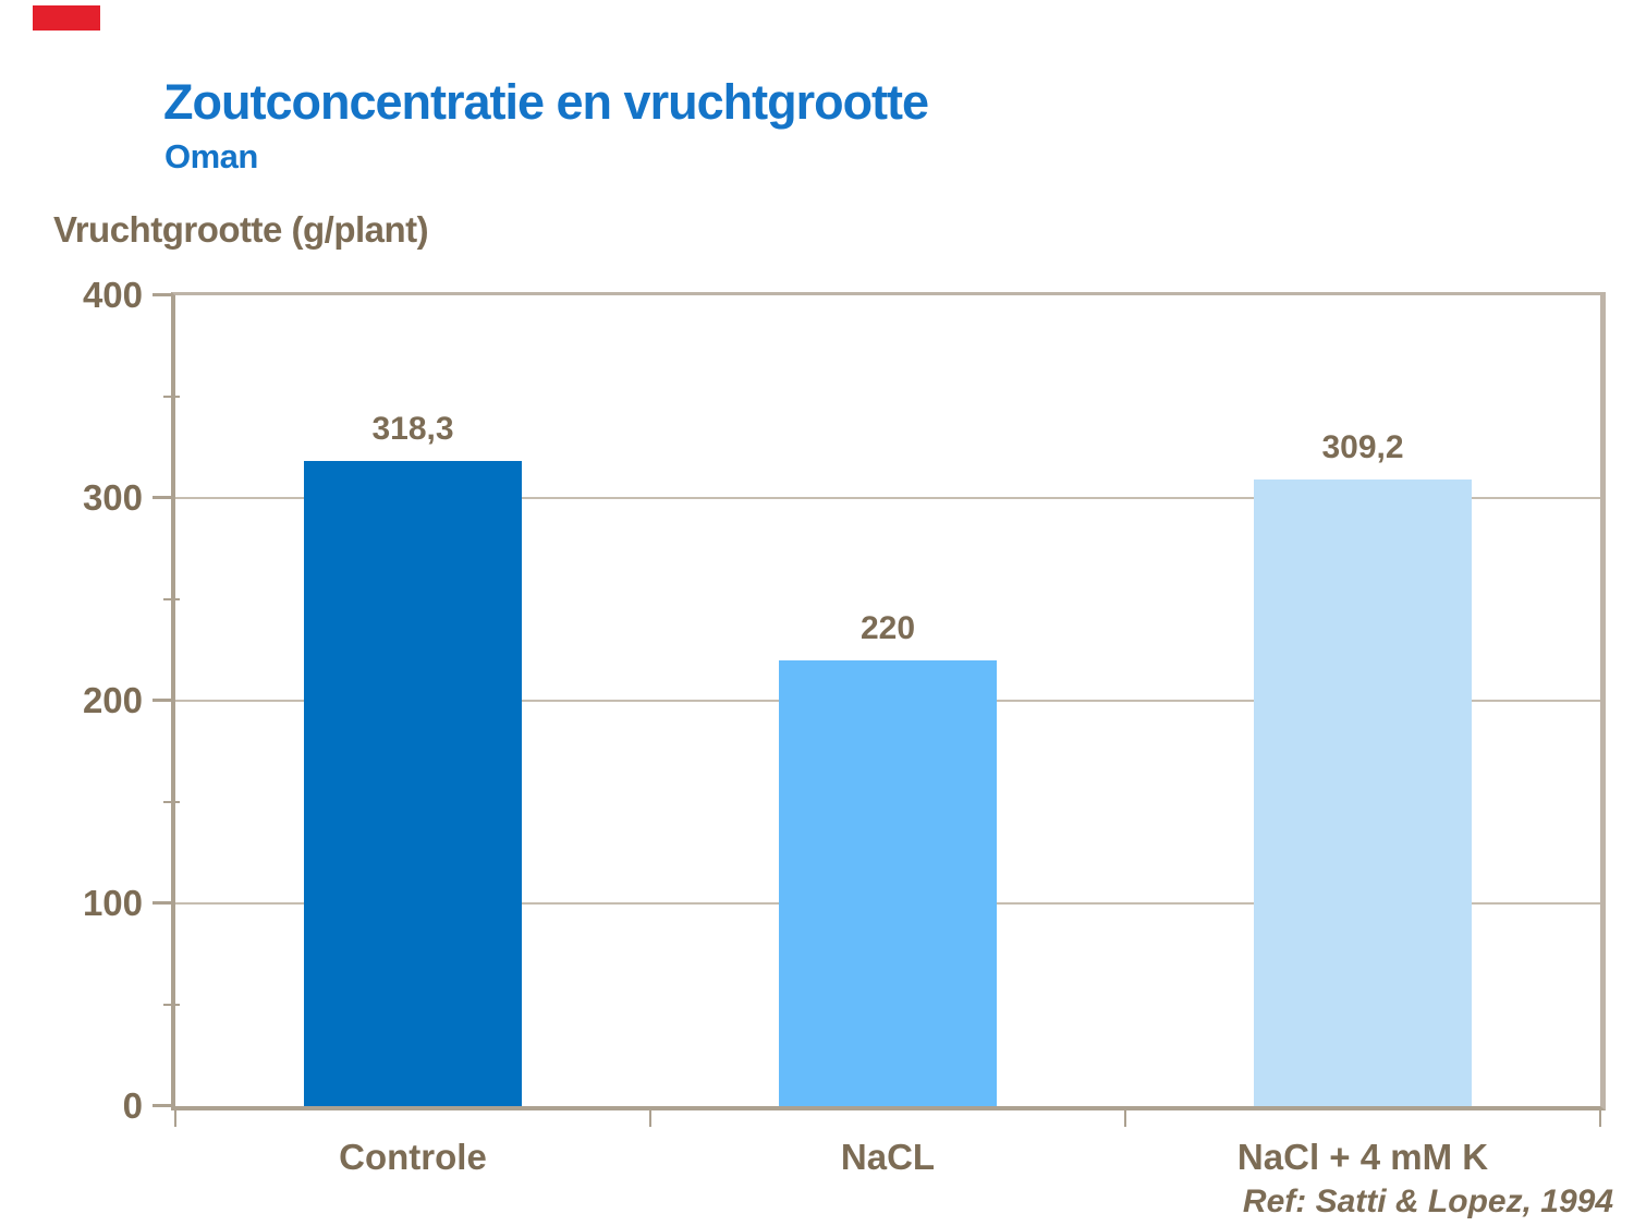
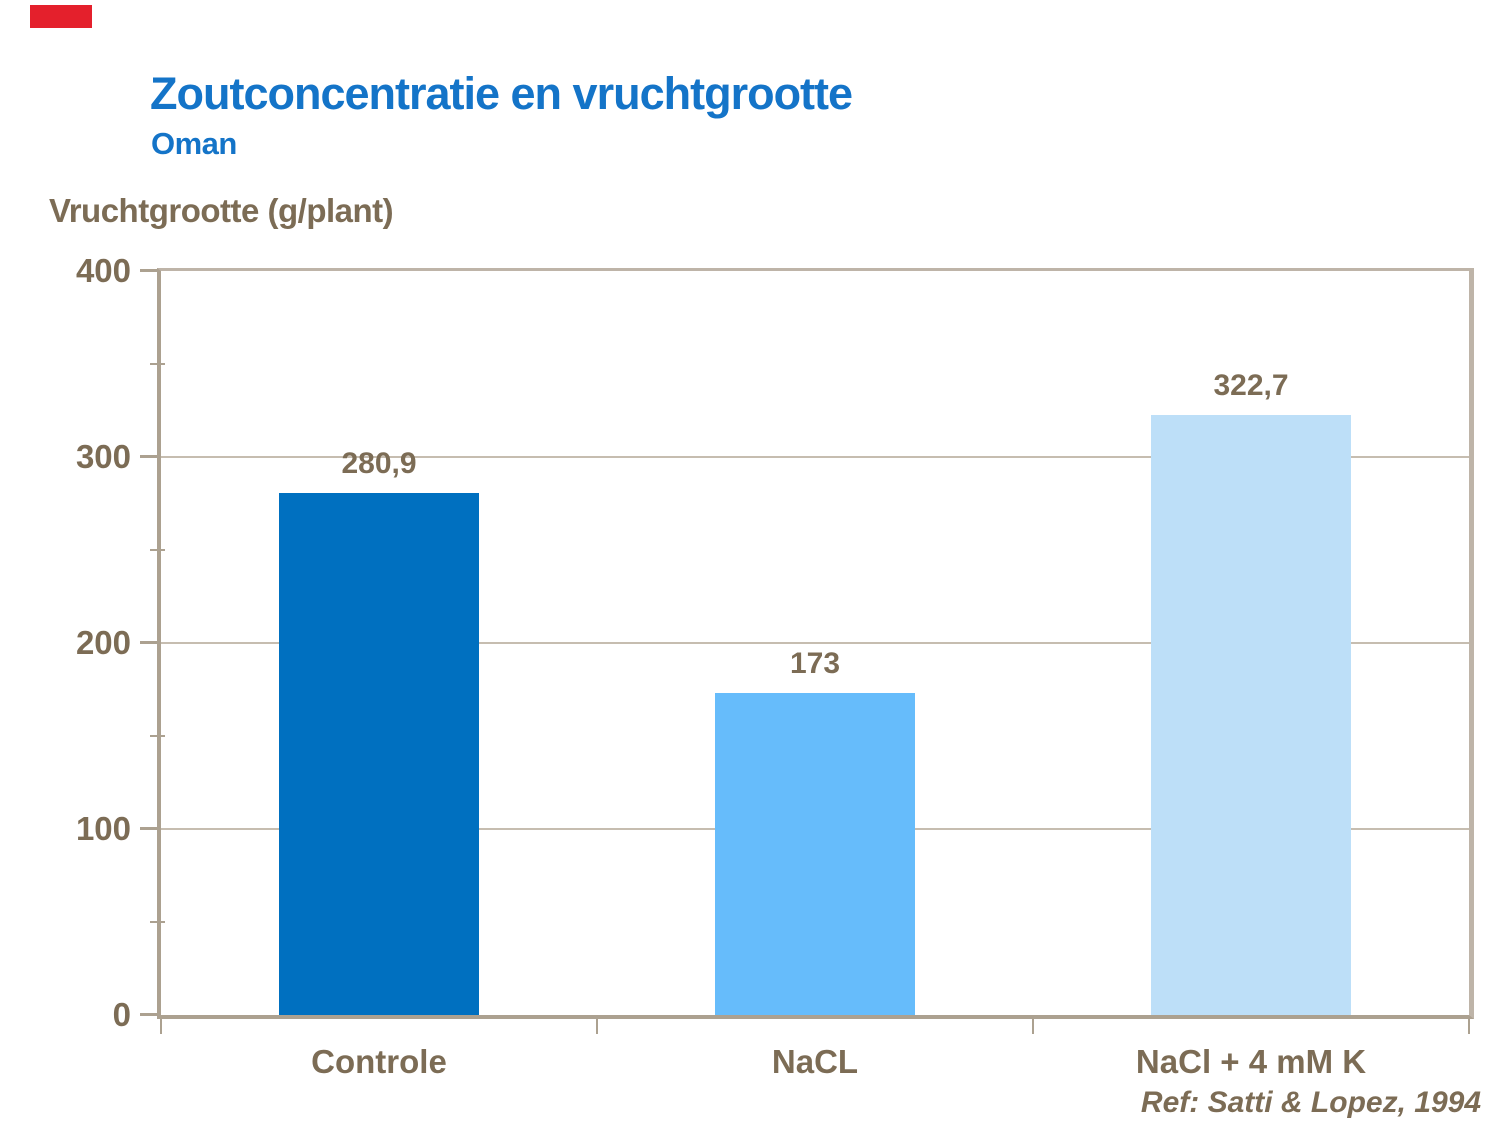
Controle: 318,3 -> 280,9
NaCL: 220 -> 173
NaCl + 4 mM K: 309,2 -> 322,7
